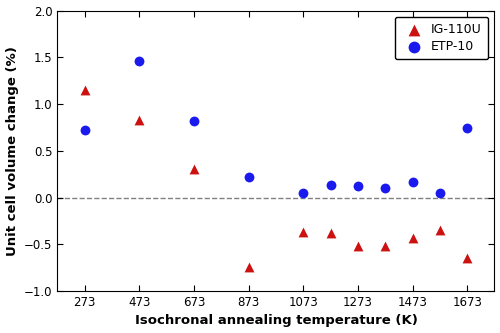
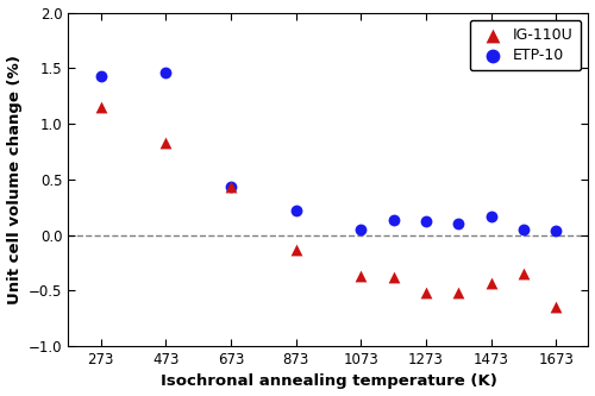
ETP-10/273: 0.72 -> 1.43
IG-110U/673: 0.30 -> 0.43
ETP-10/673: 0.82 -> 0.43
IG-110U/873: -0.74 -> -0.13
ETP-10/1673: 0.74 -> 0.04
